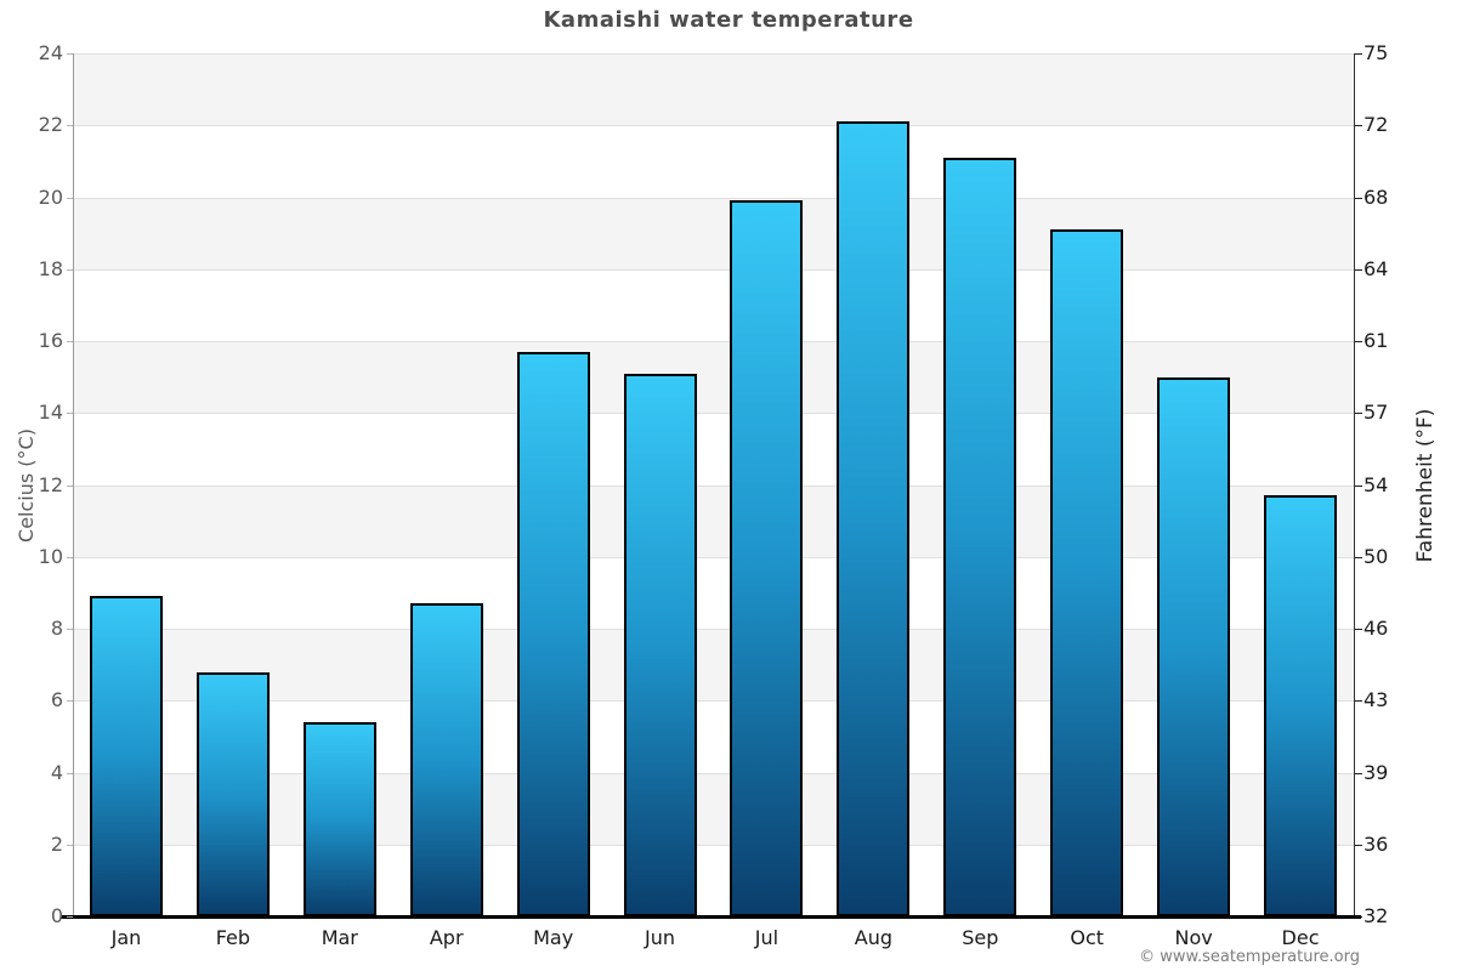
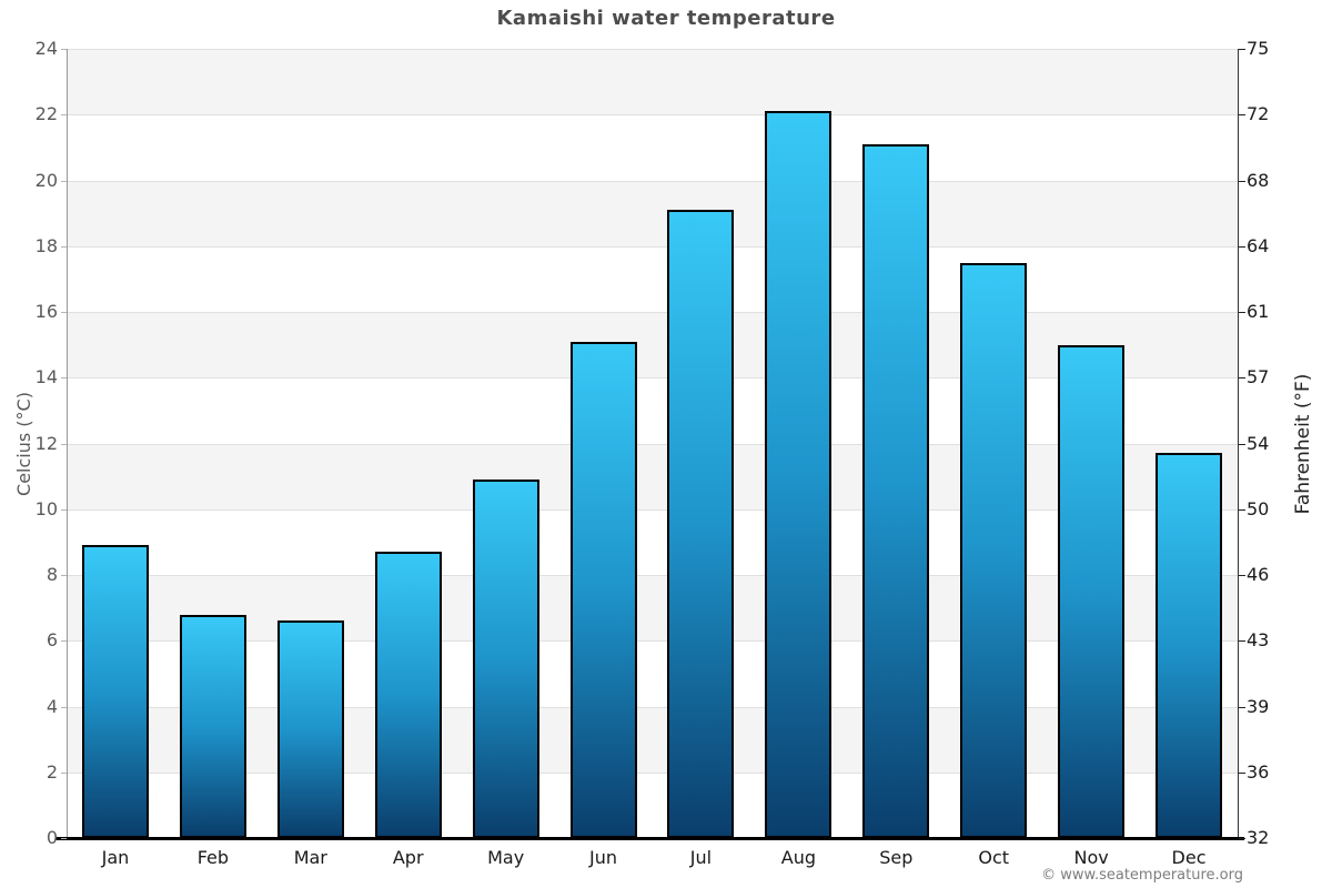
Mar: 5.4 -> 6.6
May: 15.7 -> 10.9
Jul: 19.9 -> 19.1
Oct: 19.1 -> 17.5
